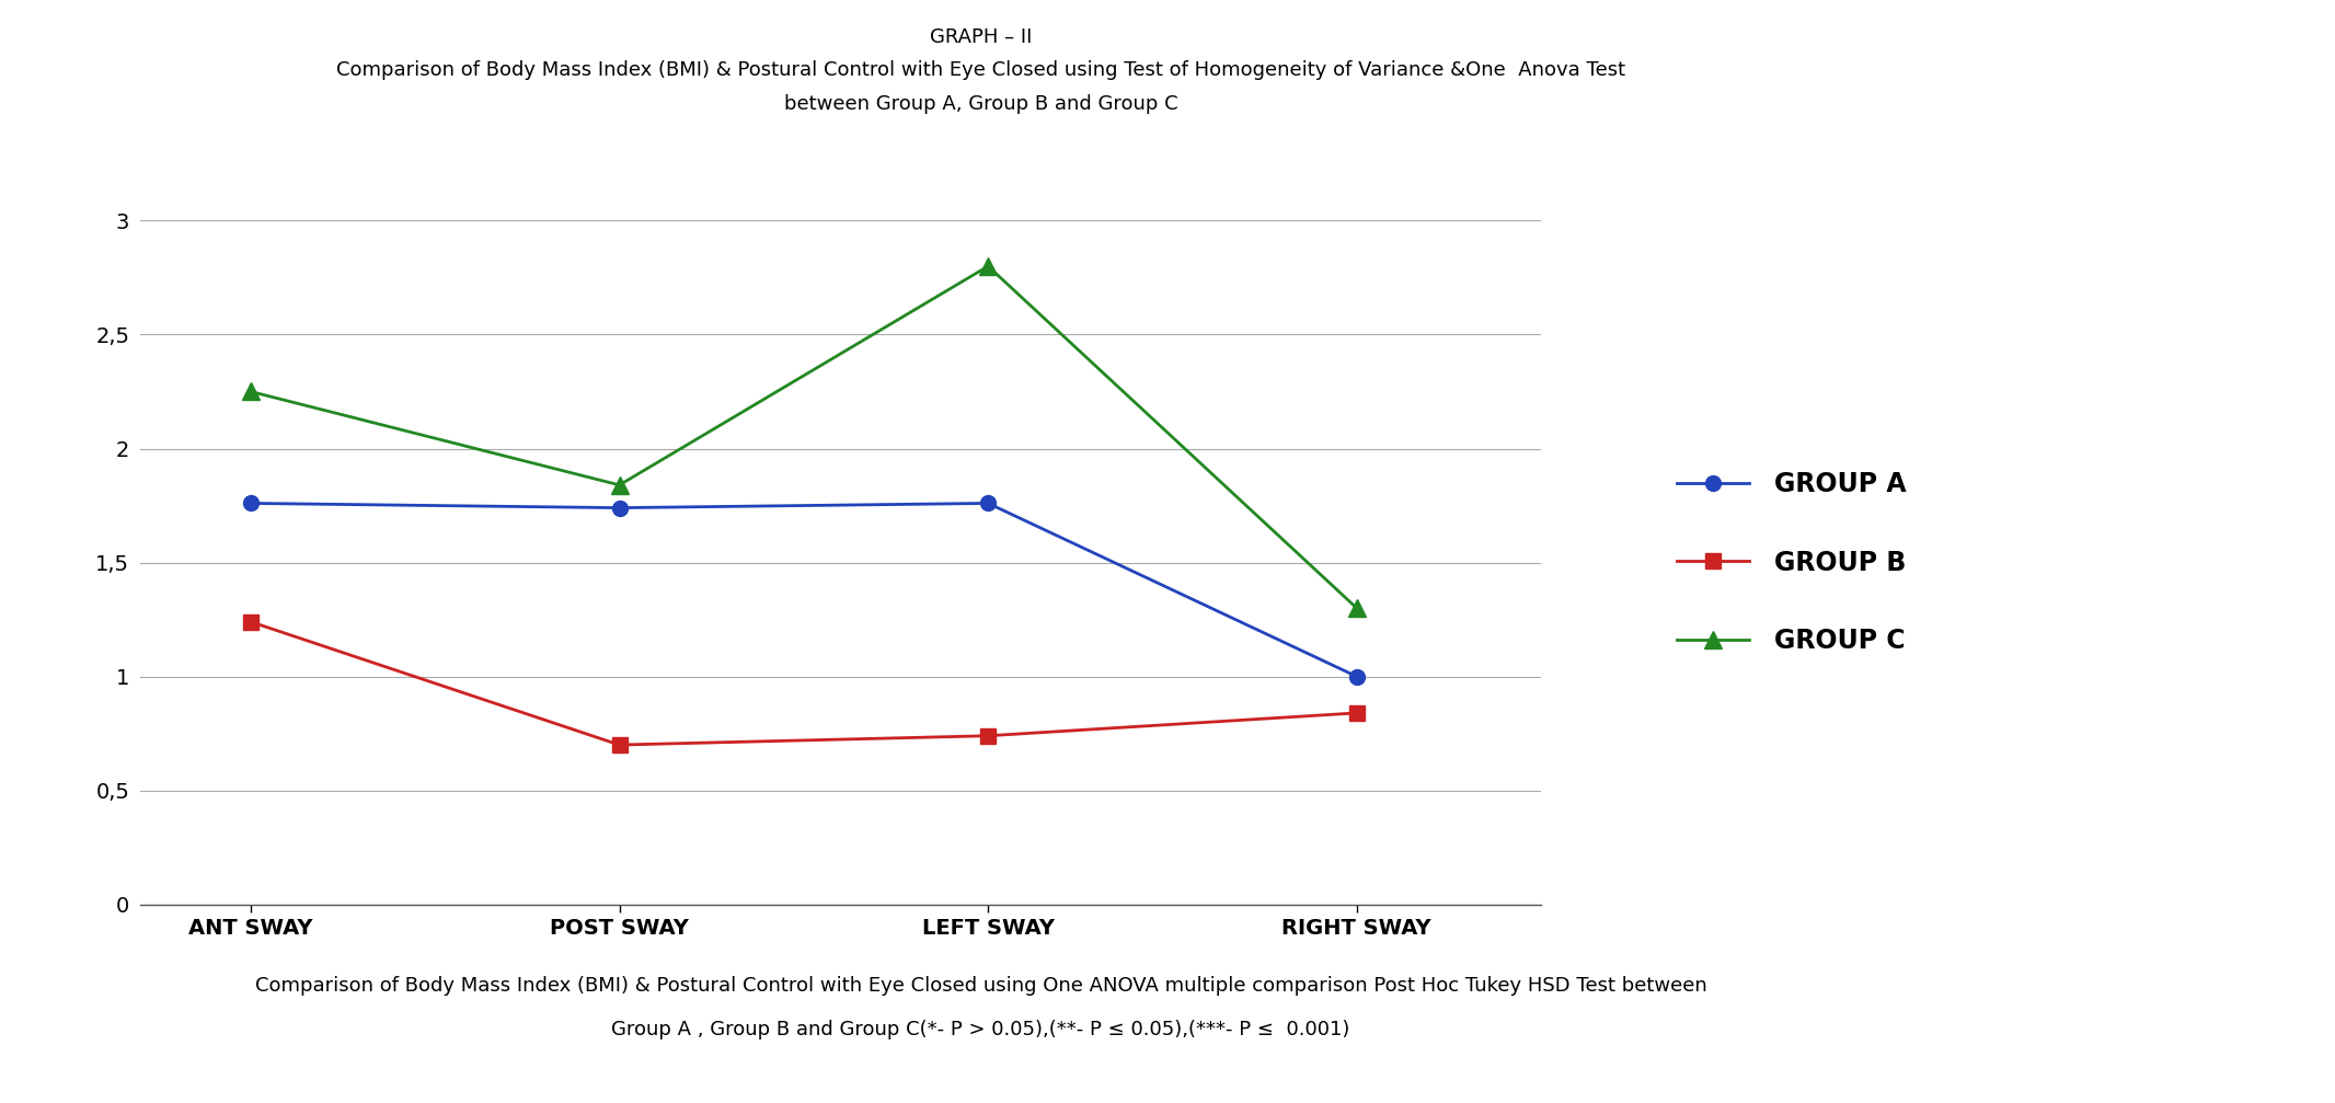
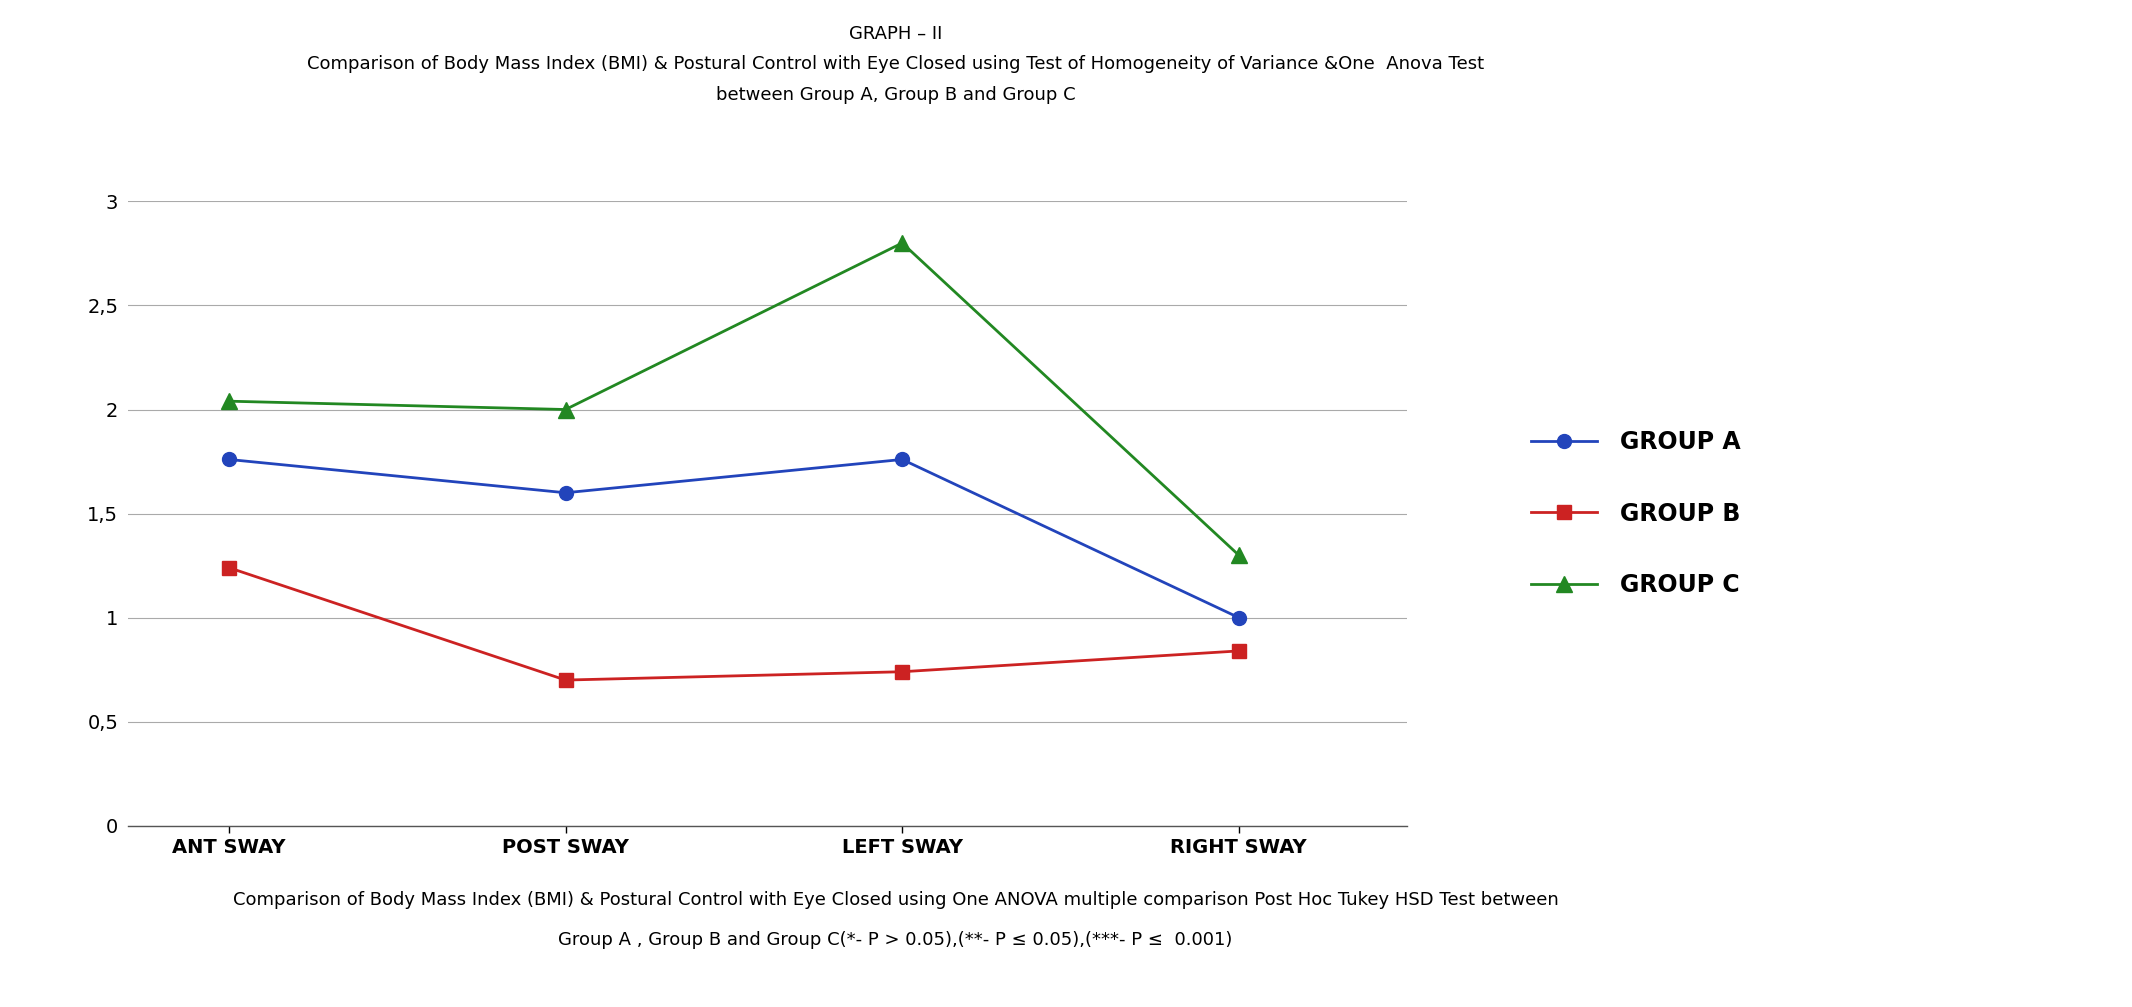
GROUP C/ANT SWAY: 2,25 -> 2,04
GROUP A/POST SWAY: 1,74 -> 1,60
GROUP C/POST SWAY: 1,84 -> 2,00
